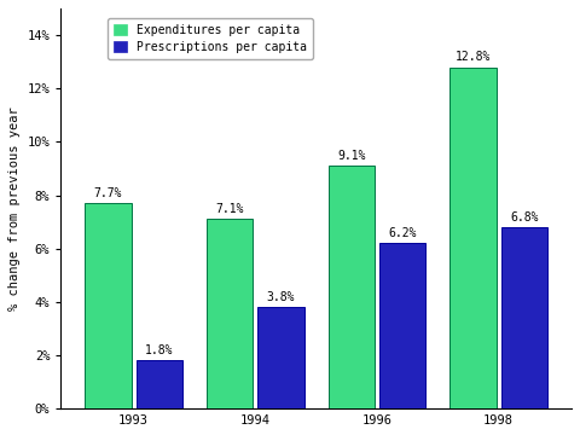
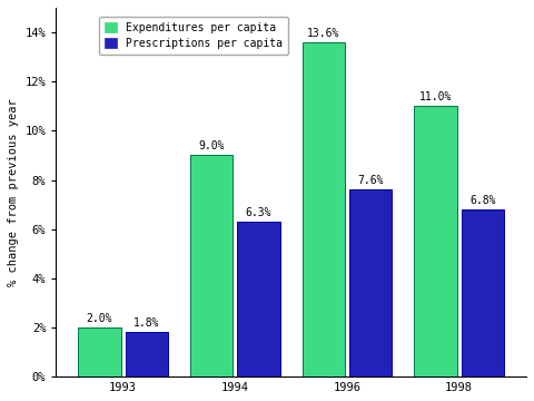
Expenditures per capita/1993: 7.7% -> 2.0%
Expenditures per capita/1994: 7.1% -> 9.0%
Prescriptions per capita/1994: 3.8% -> 6.3%
Expenditures per capita/1996: 9.1% -> 13.6%
Prescriptions per capita/1996: 6.2% -> 7.6%
Expenditures per capita/1998: 12.8% -> 11.0%
